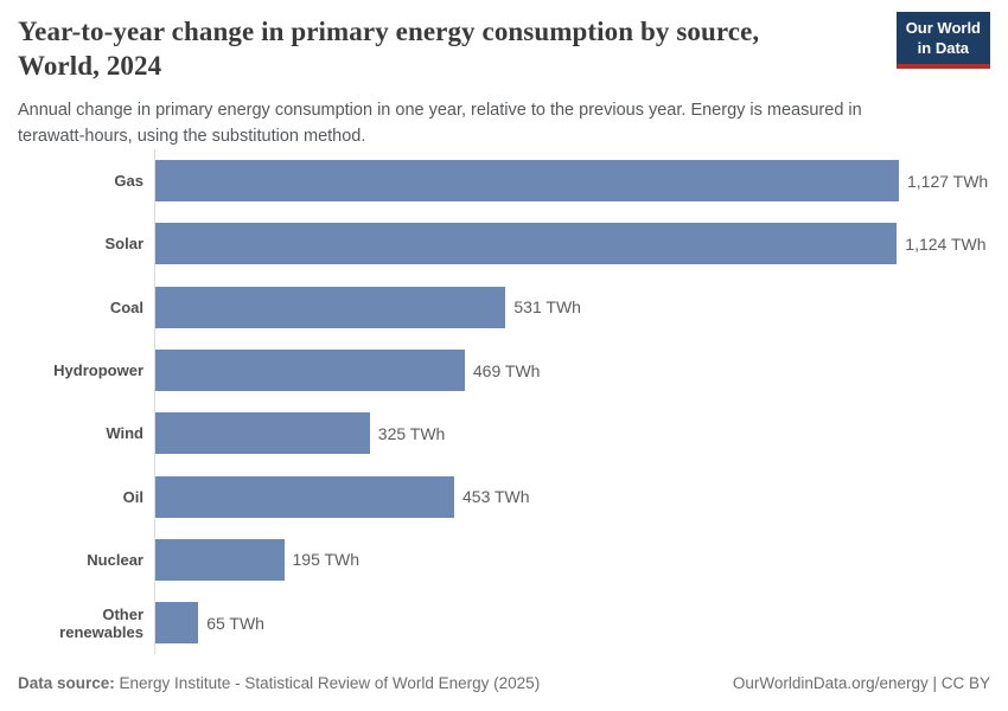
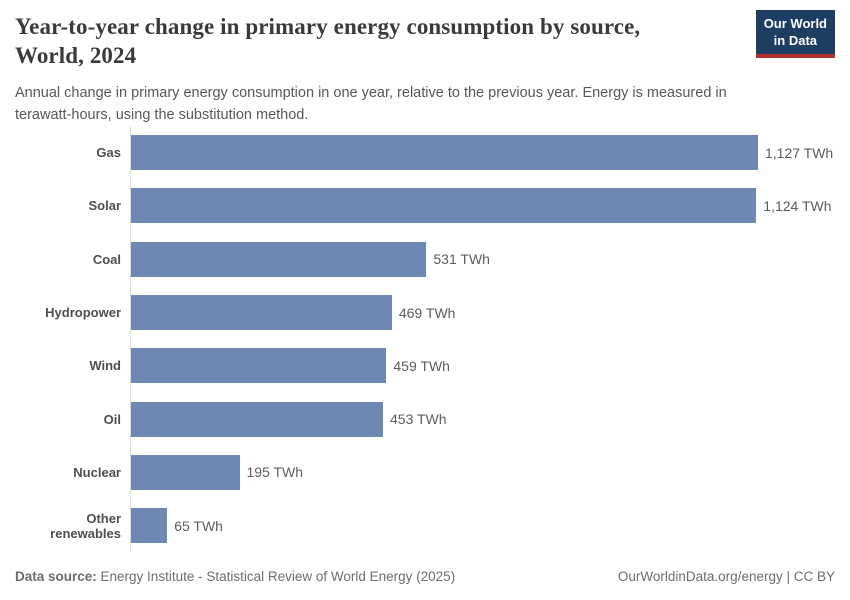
Wind: 325 -> 459
